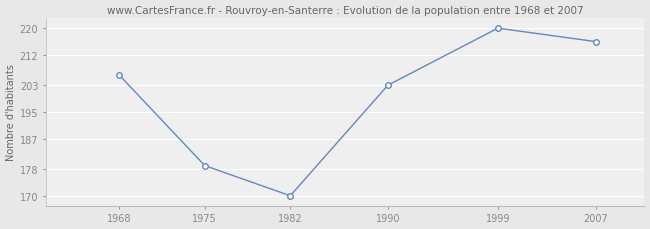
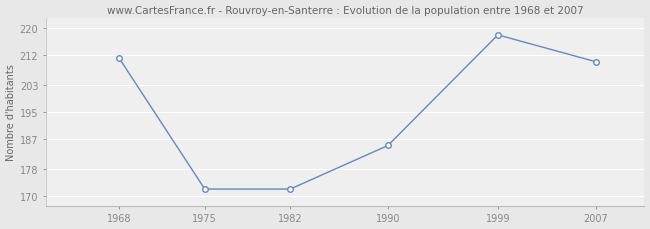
1968: 206 -> 211
1975: 179 -> 172
1982: 170 -> 172
1990: 203 -> 185
1999: 220 -> 218
2007: 216 -> 210
